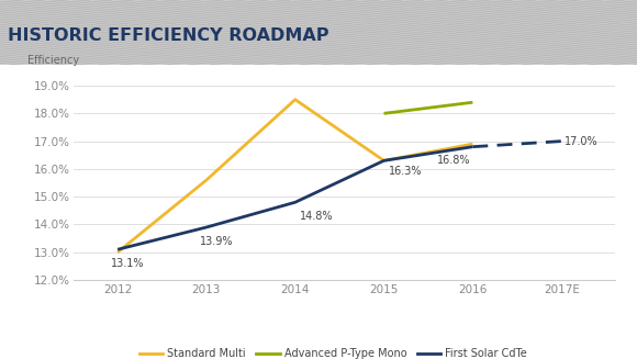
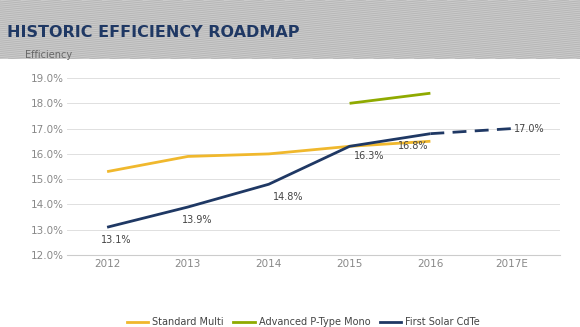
Standard Multi/2012: 13.0% -> 15.3%
Standard Multi/2013: 15.6% -> 15.9%
Standard Multi/2014: 18.5% -> 16.0%
Standard Multi/2016: 16.9% -> 16.5%
